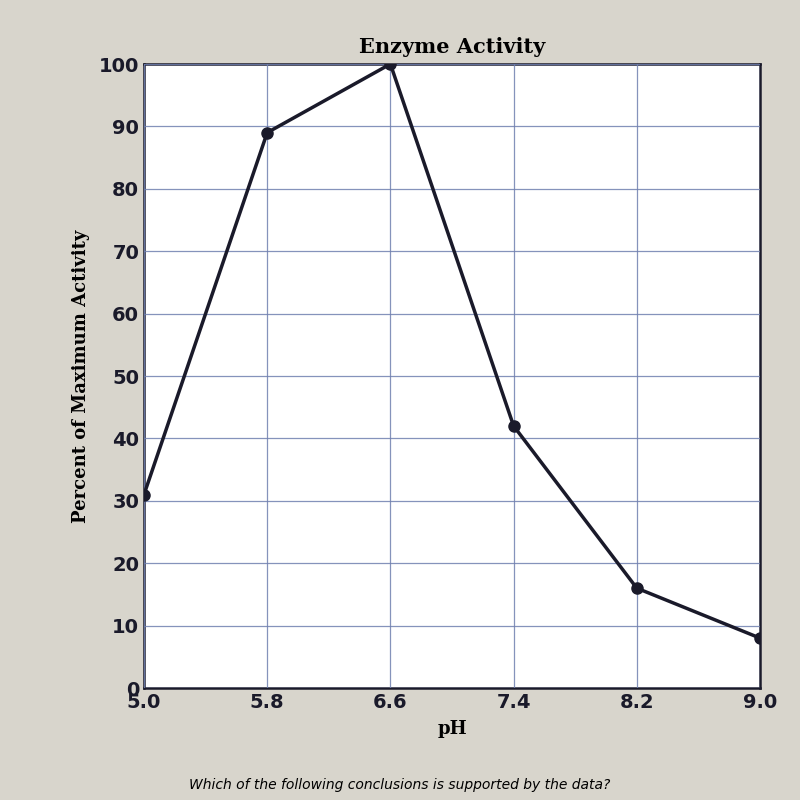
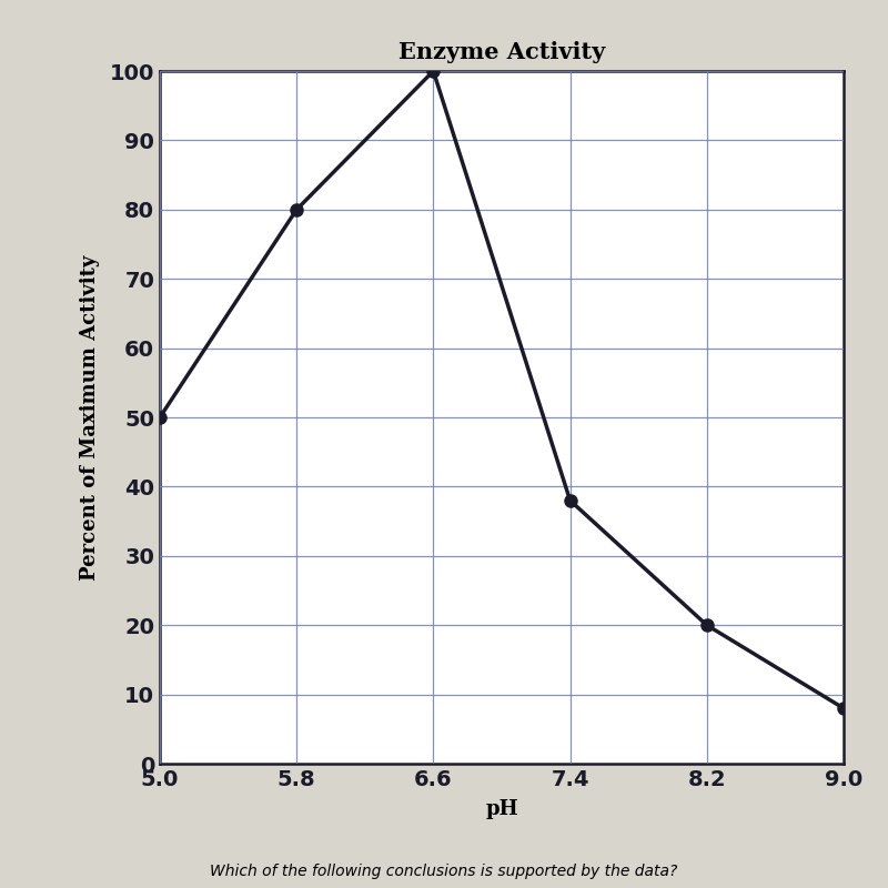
5.0: 31 -> 50
5.8: 89 -> 80
7.4: 42 -> 38
8.2: 16 -> 20
